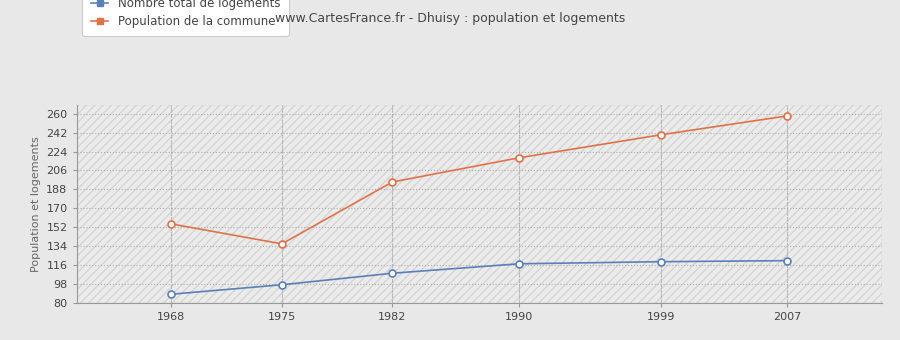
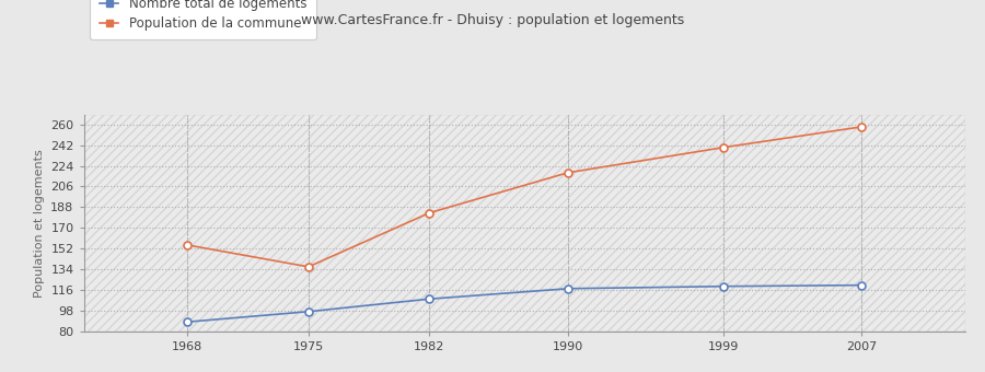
Population de la commune/1982: 195 -> 183
